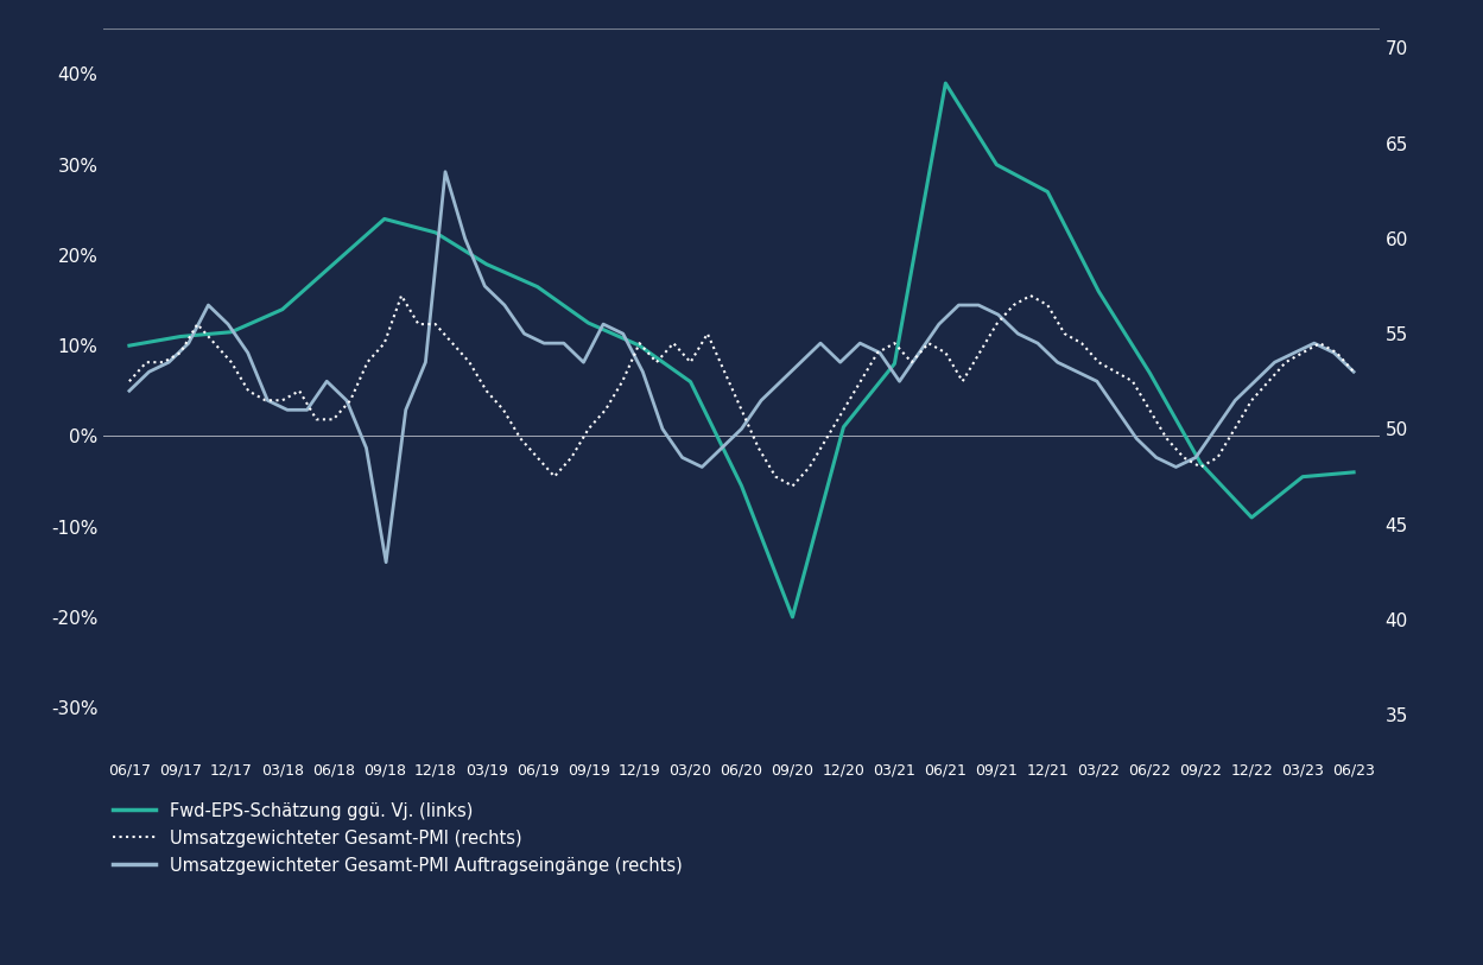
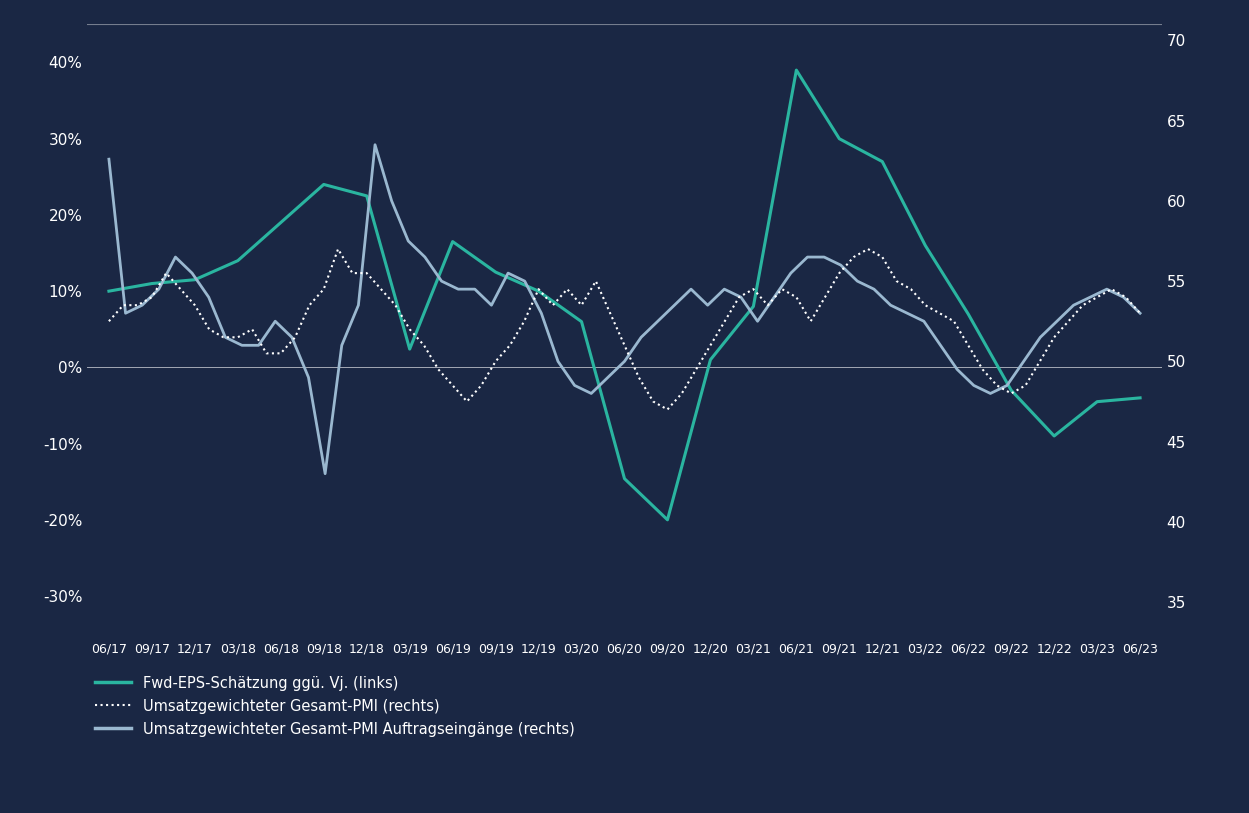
Umsatzgewichteter Gesamt-PMI Auftragseingänge (rechts)/06/17: 52.0 -> 62.6
Fwd-EPS-Schätzung ggü. Vj. (links)/03/19: 19.0% -> 2.4%
Fwd-EPS-Schätzung ggü. Vj. (links)/06/20: -5.5% -> -14.6%
